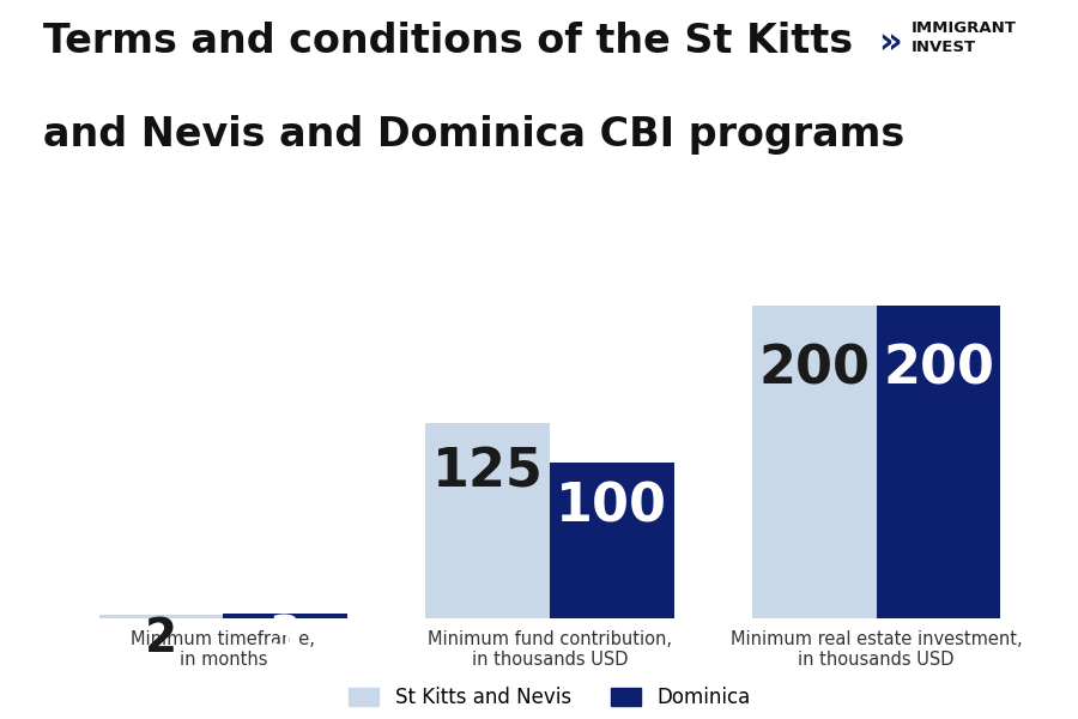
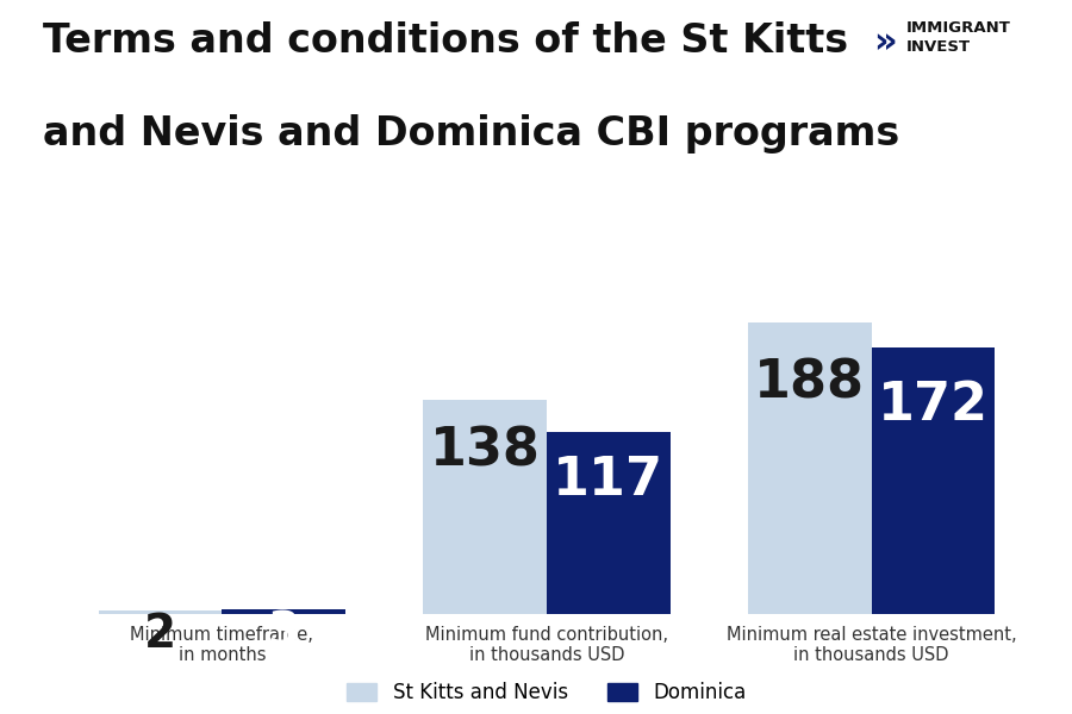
St Kitts and Nevis/Minimum fund contribution, in thousands USD: 125 -> 138
Dominica/Minimum fund contribution, in thousands USD: 100 -> 117
St Kitts and Nevis/Minimum real estate investment, in thousands USD: 200 -> 188
Dominica/Minimum real estate investment, in thousands USD: 200 -> 172
